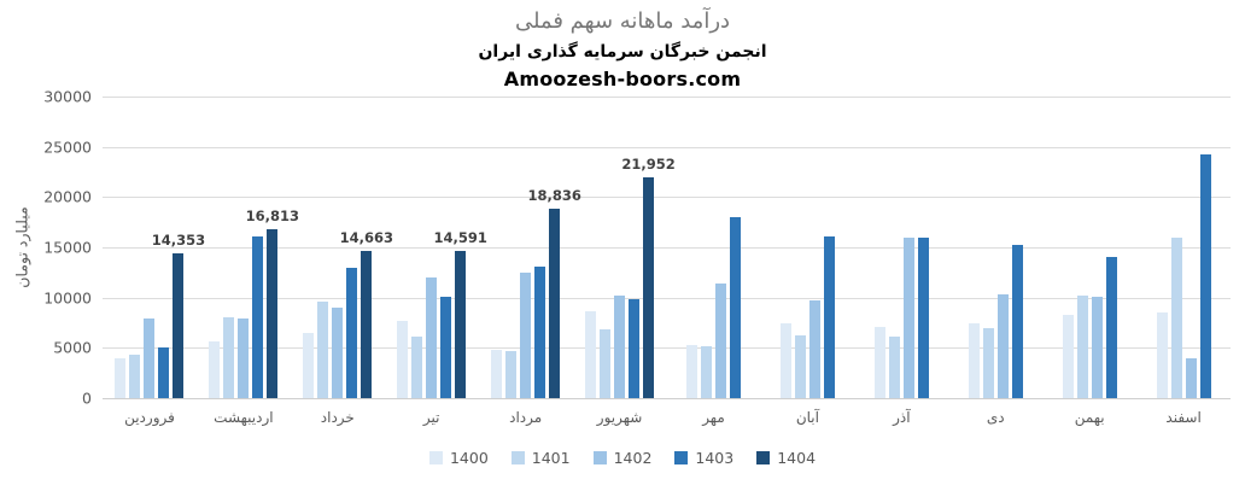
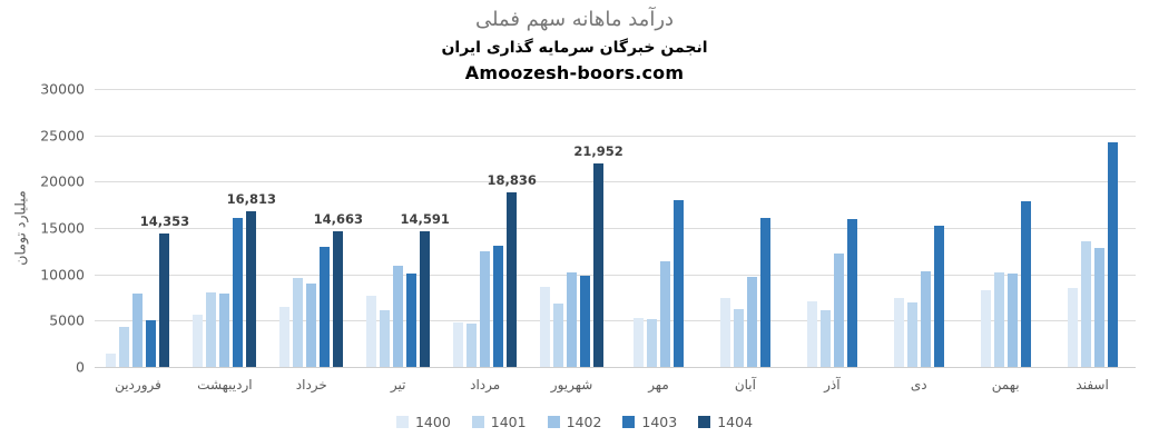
1400/فروردین: 4000 -> 2000
1402/تیر: 12000 -> 11000
1402/آذر: 16000 -> 12000
1403/بهمن: 14000 -> 18000
1401/اسفند: 16000 -> 14000
1402/اسفند: 4000 -> 13000
